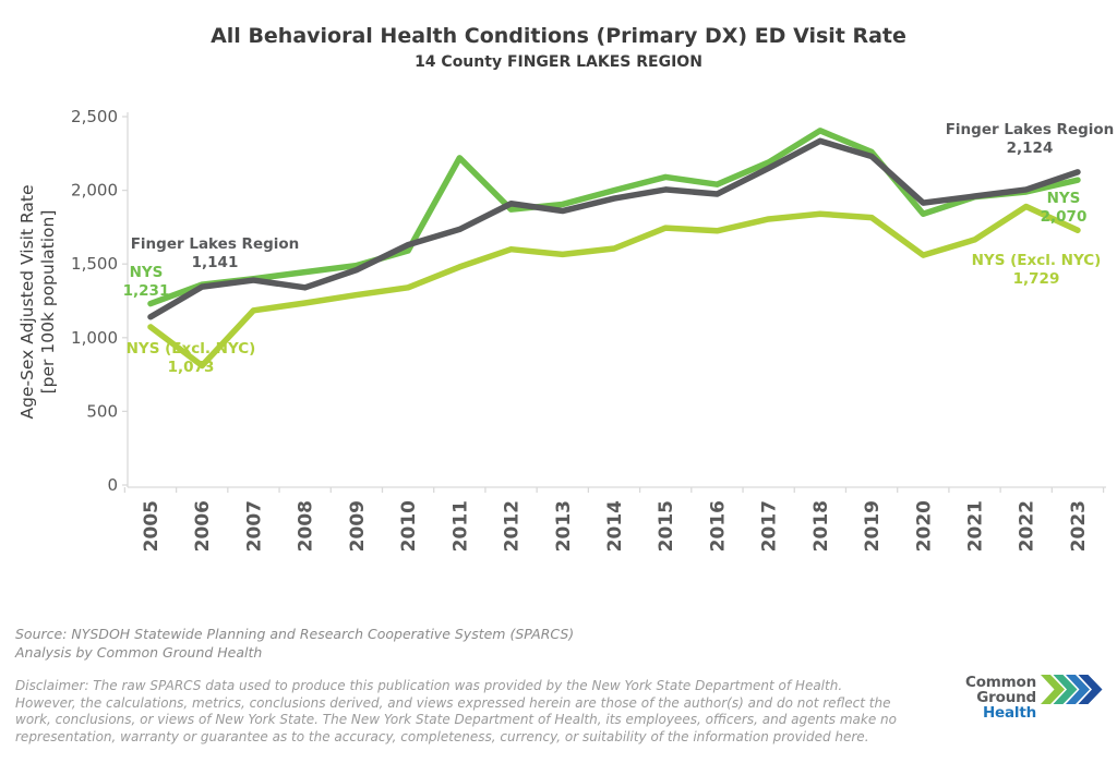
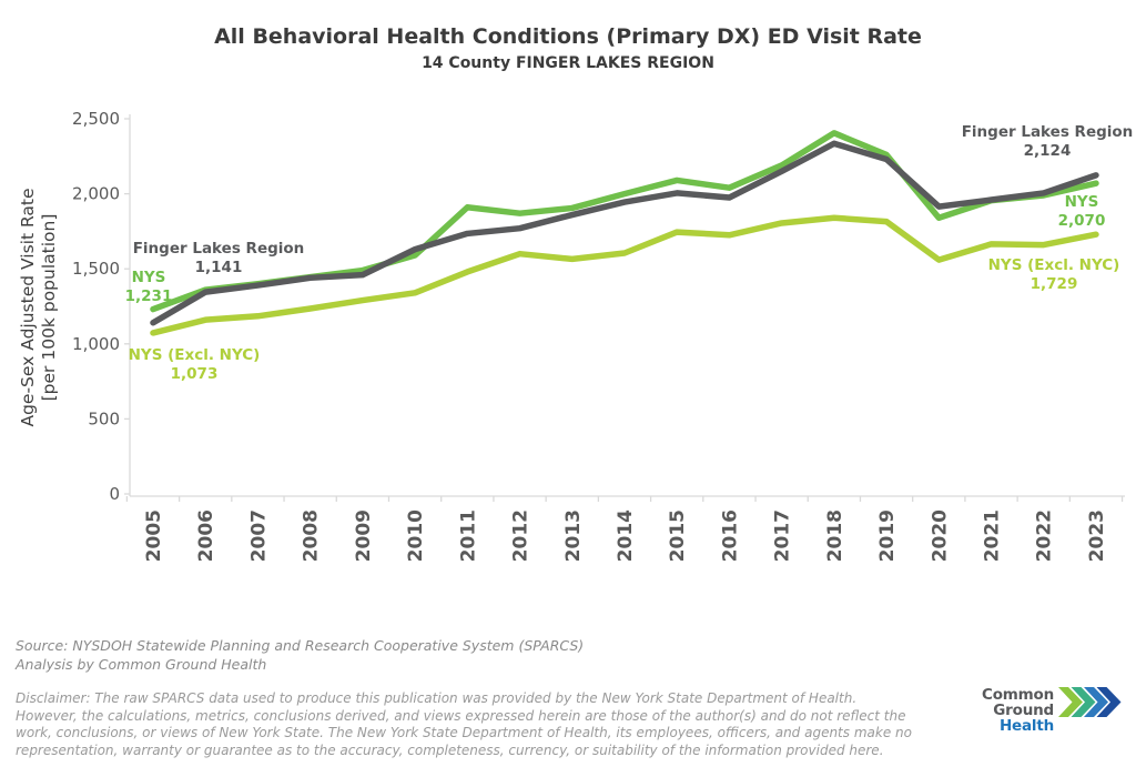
NYS (Excl. NYC)/2006: 810 -> 1160
Finger Lakes Region/2008: 1340 -> 1440
NYS/2011: 2220 -> 1910
Finger Lakes Region/2012: 1910 -> 1770
NYS (Excl. NYC)/2022: 1890 -> 1660
